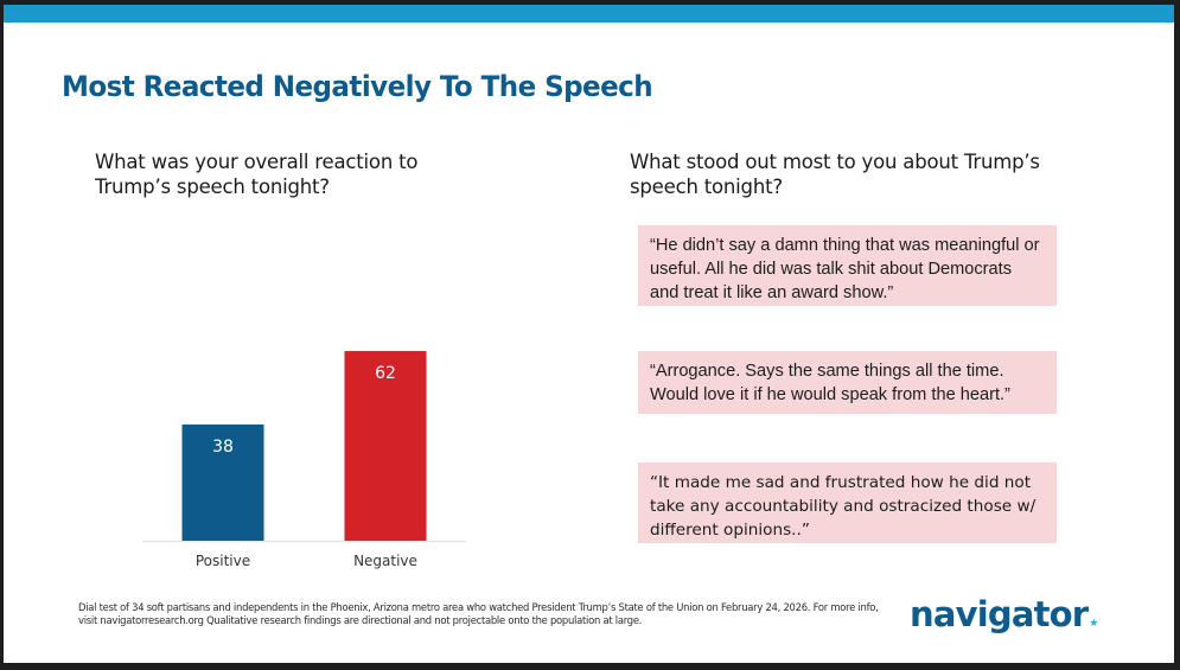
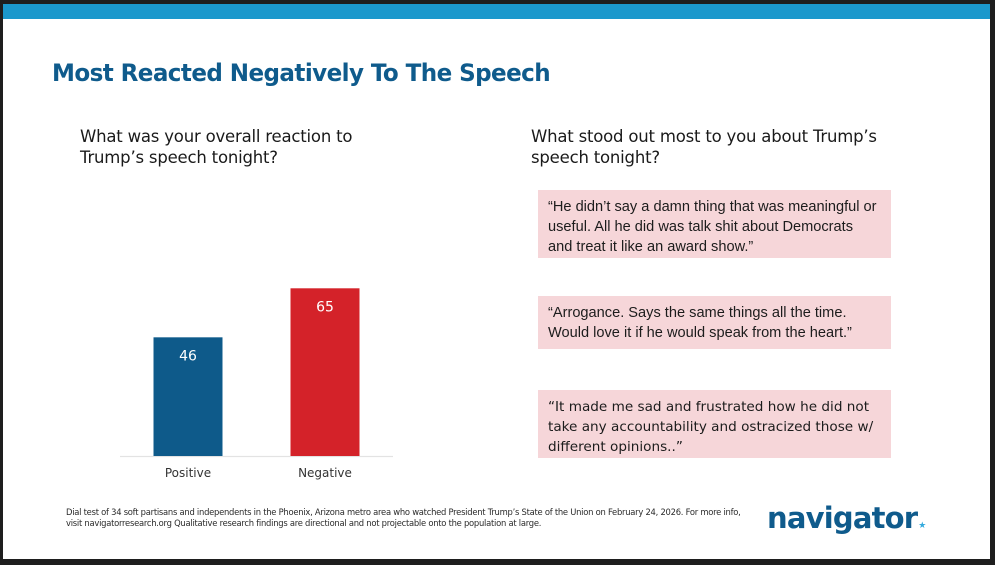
Positive: 38 -> 46
Negative: 62 -> 65
